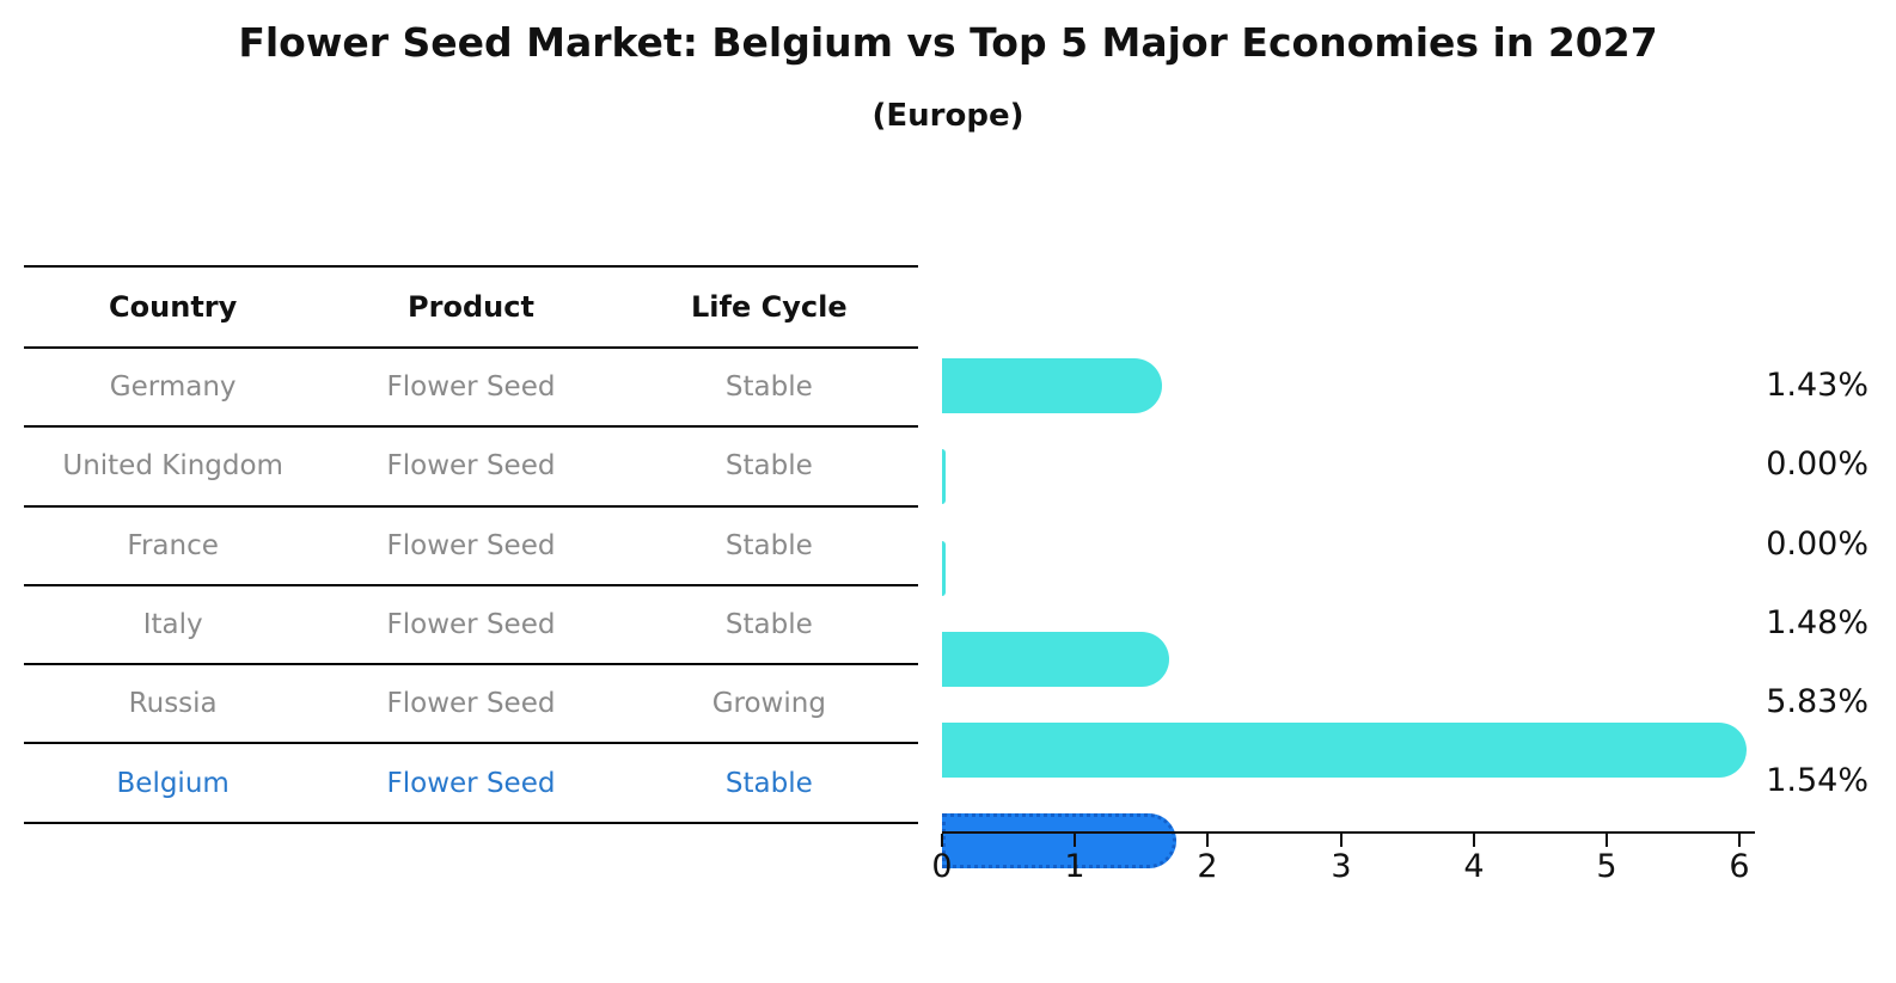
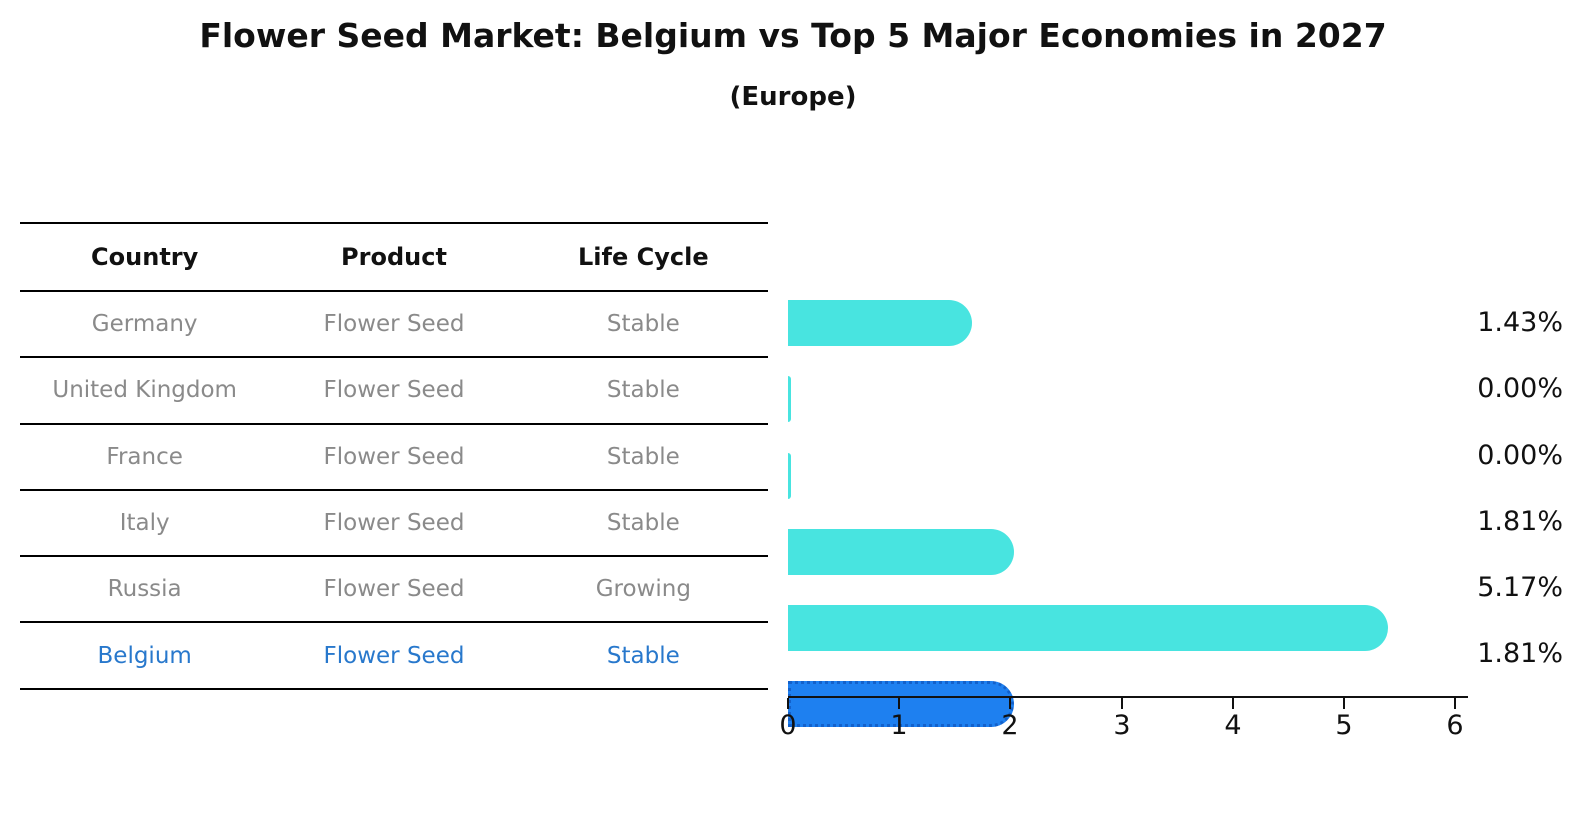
Italy: 1.48% -> 1.81%
Russia: 5.83% -> 5.17%
Belgium: 1.54% -> 1.81%
